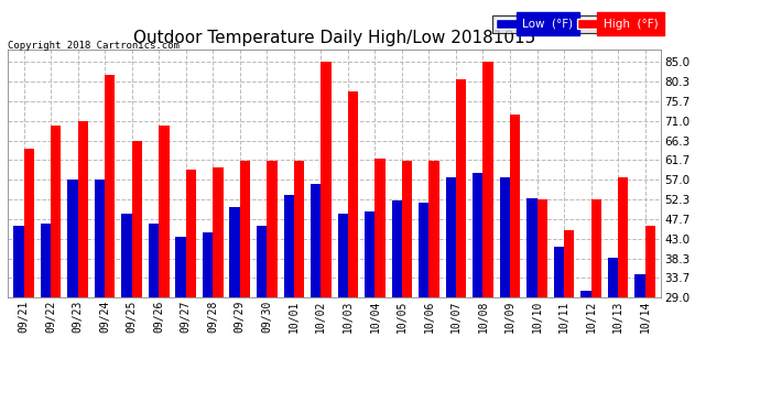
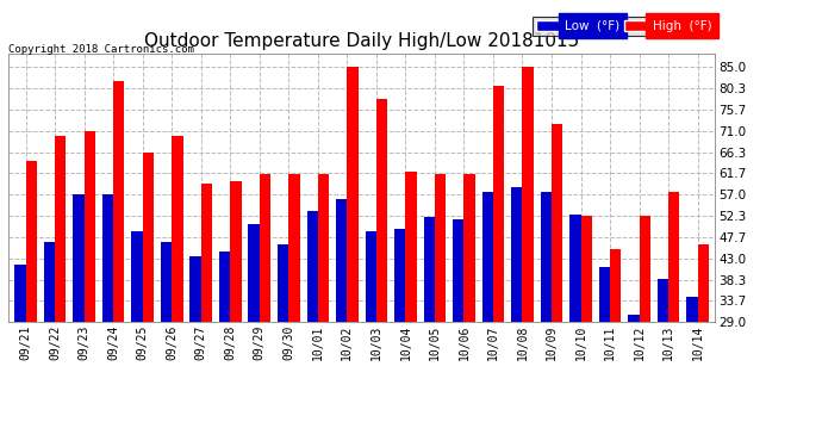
Low (°F)/09/21: 46.0 -> 41.5
